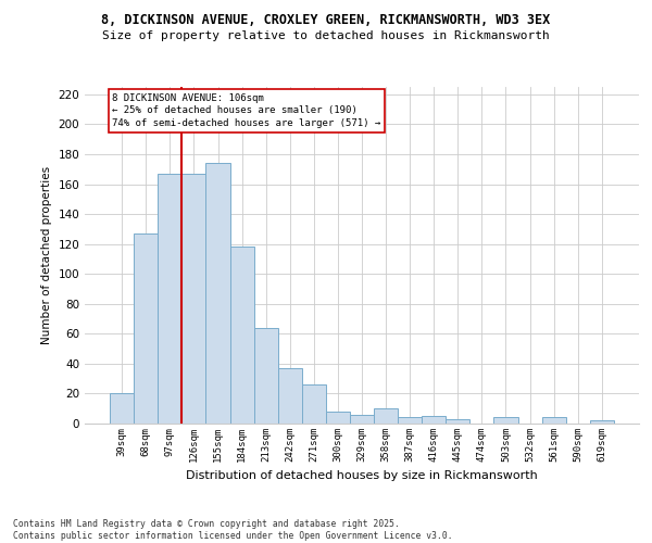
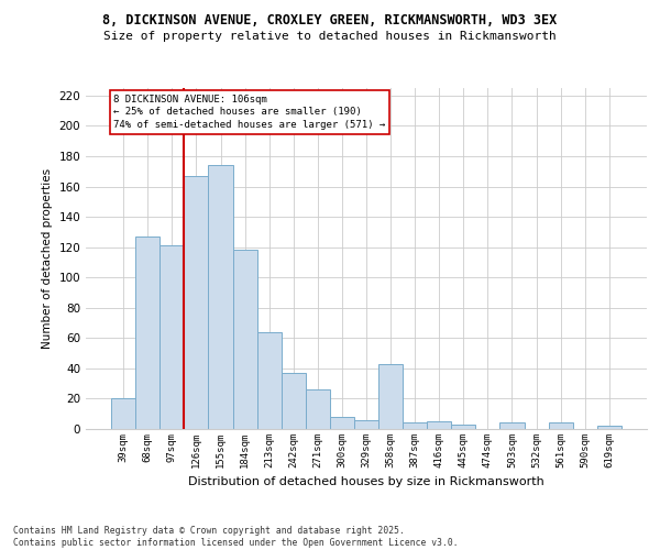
97sqm: 167 -> 121
358sqm: 10 -> 43
